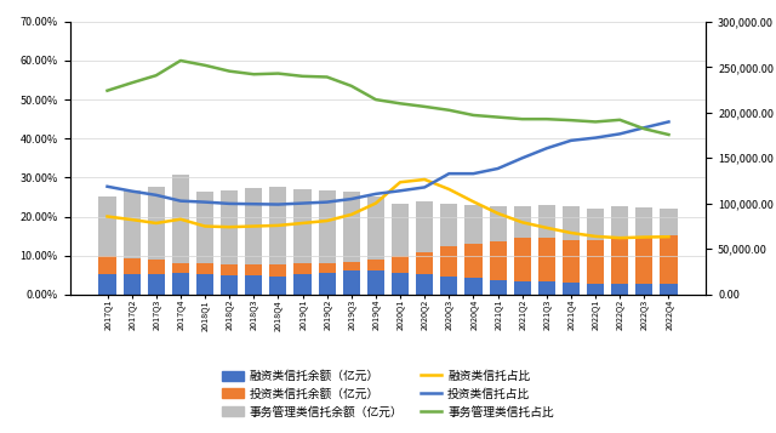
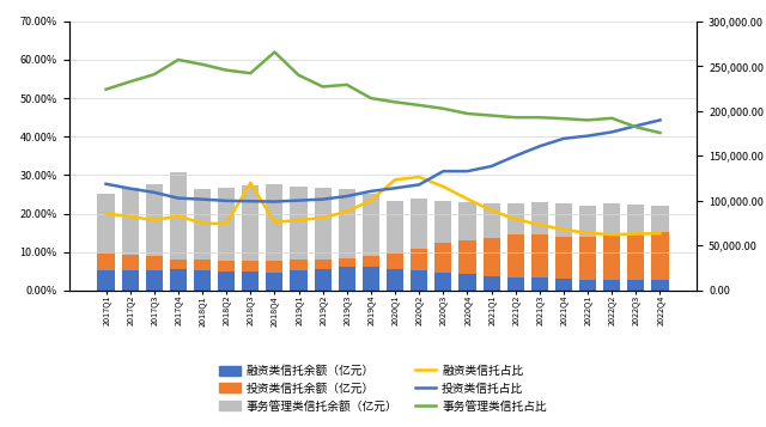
融资类信托占比/2018Q3: 17.5% -> 28.0%
事务管理类信托占比/2018Q4: 56.7% -> 62.0%
事务管理类信托占比/2019Q2: 55.8% -> 53.0%
